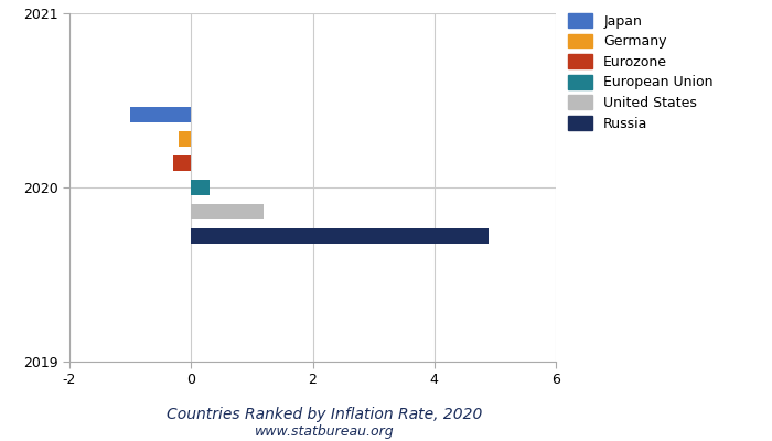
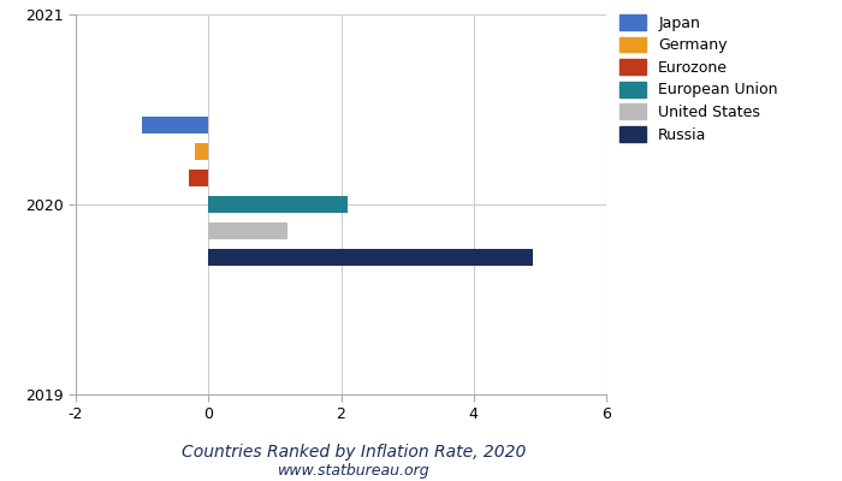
2020: 0.3 -> 2.1
